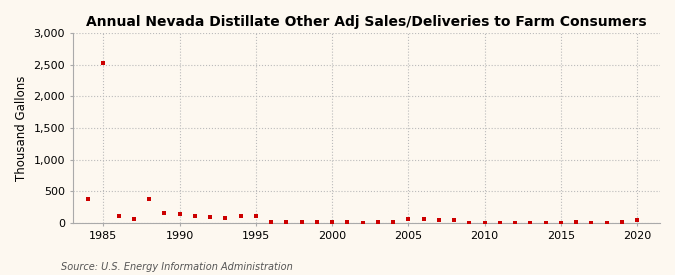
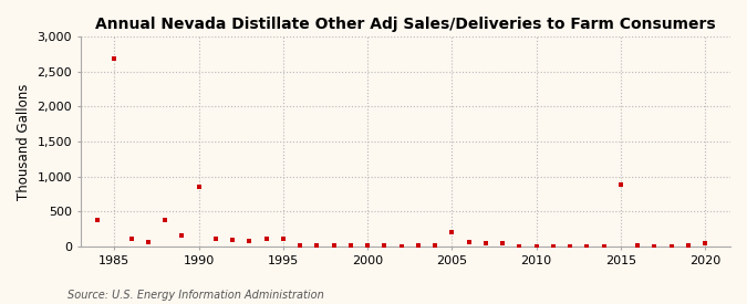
1985: 2,530 -> 2,680
1990: 140 -> 860
2005: 70 -> 200
2015: 0 -> 880
